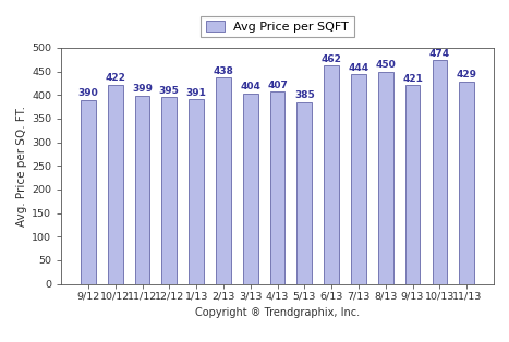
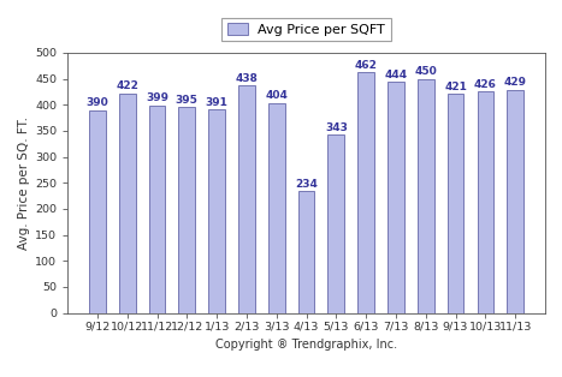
4/13: 407 -> 234
5/13: 385 -> 343
10/13: 474 -> 426
